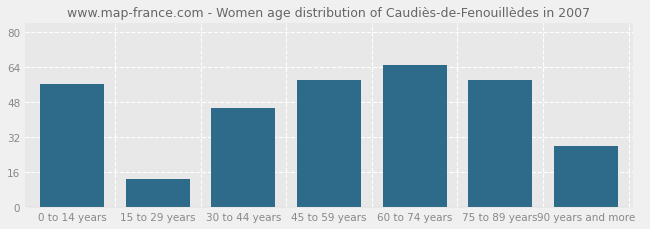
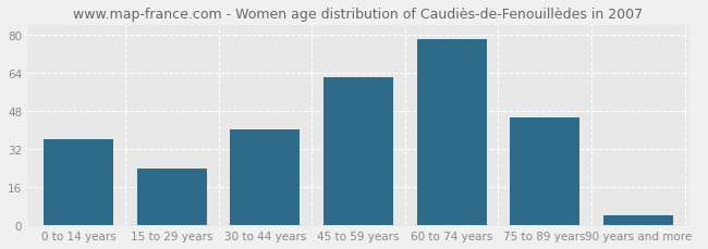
0 to 14 years: 56 -> 36
15 to 29 years: 13 -> 24
30 to 44 years: 45 -> 40
45 to 59 years: 58 -> 62
60 to 74 years: 65 -> 78
75 to 89 years: 58 -> 45
90 years and more: 28 -> 4
